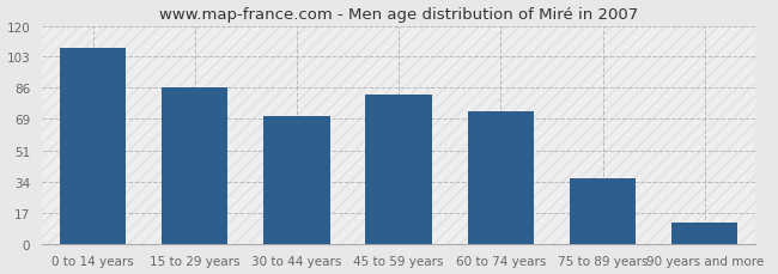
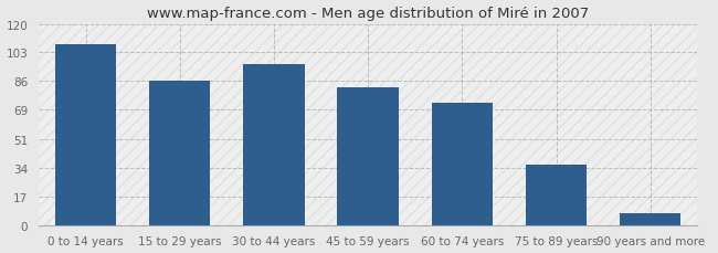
30 to 44 years: 70 -> 96
90 years and more: 12 -> 7
